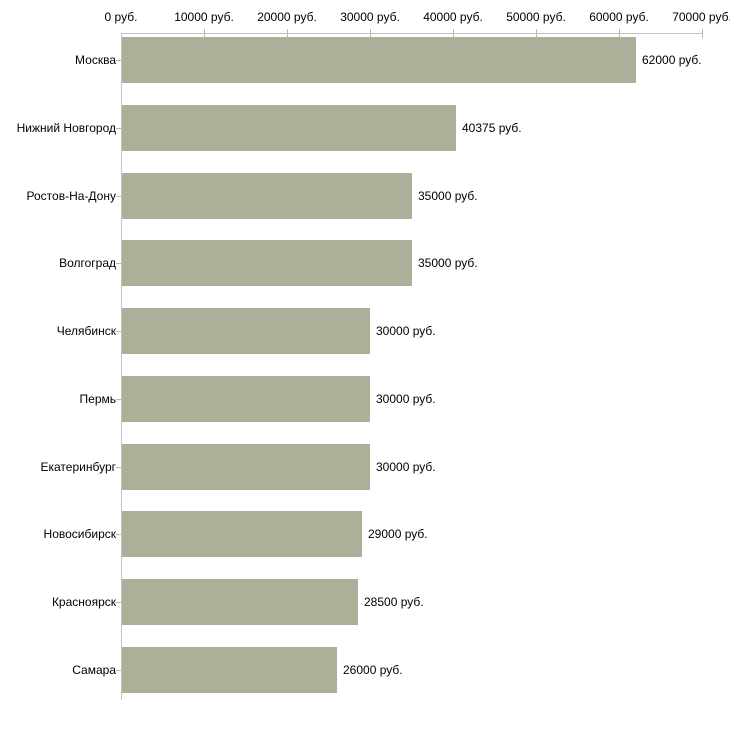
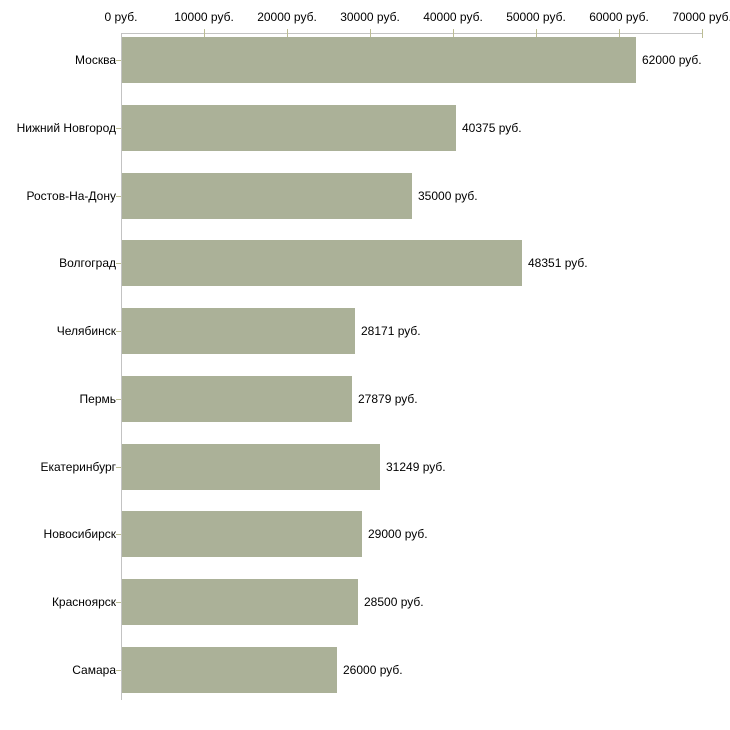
Волгоград: 35000 -> 48351
Челябинск: 30000 -> 28171
Пермь: 30000 -> 27879
Екатеринбург: 30000 -> 31249
